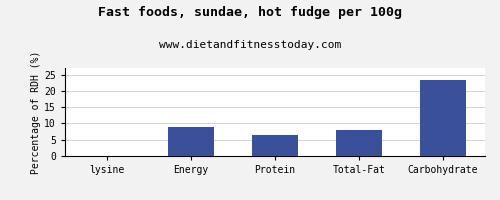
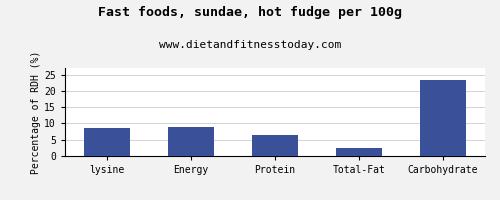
lysine: 0.1 -> 8.5
Total-Fat: 8.0 -> 2.5
